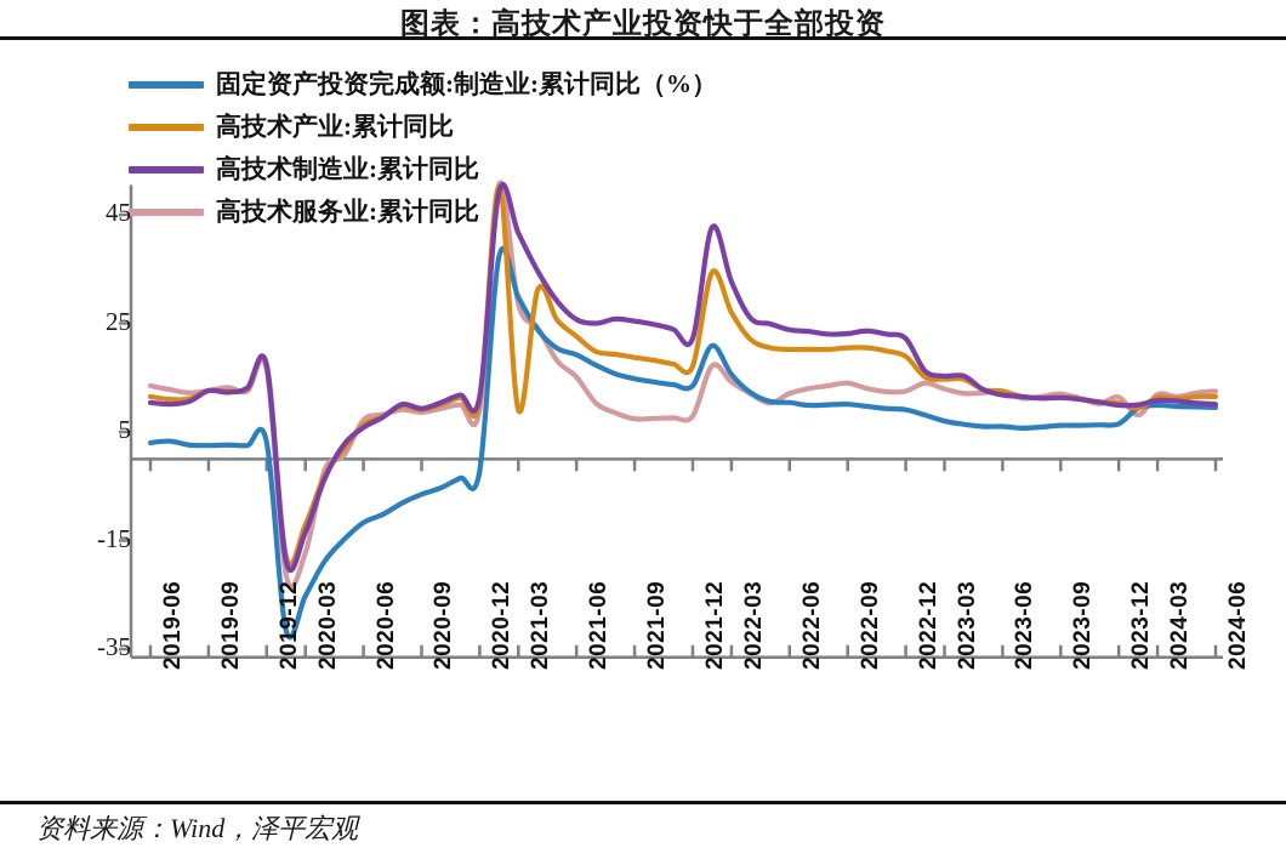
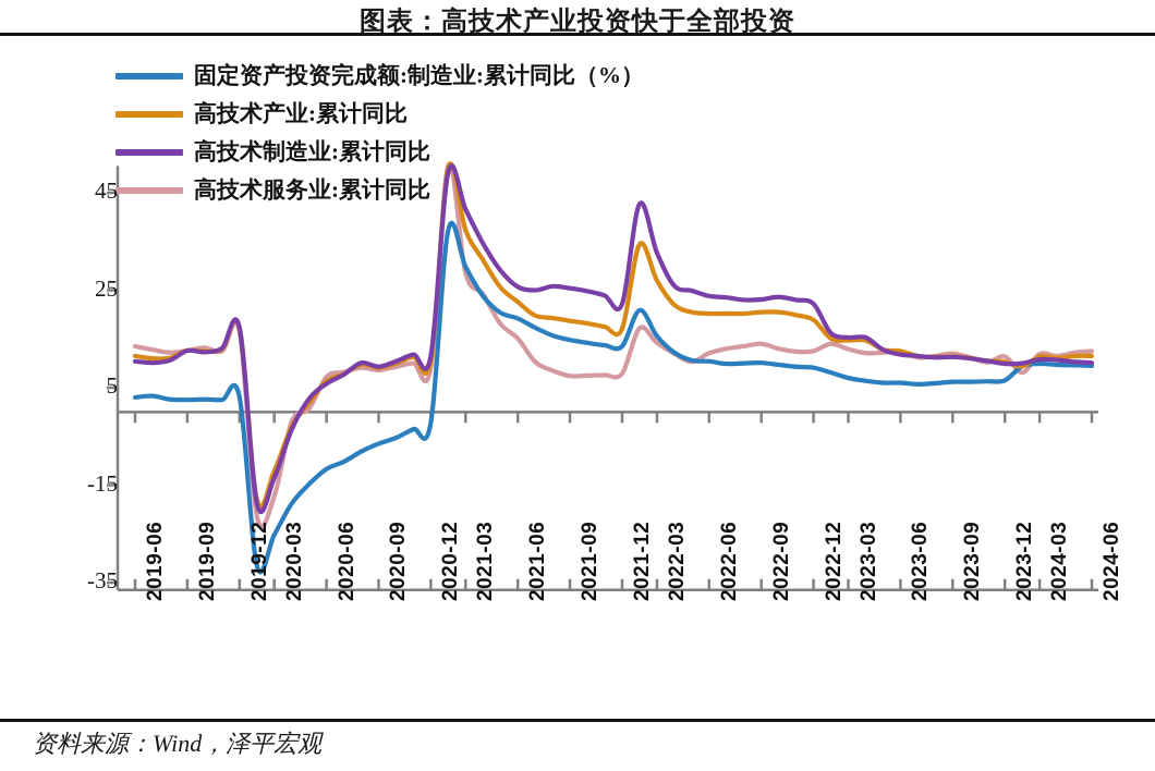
高技术产业:累计同比/2021-03: 9 -> 37
